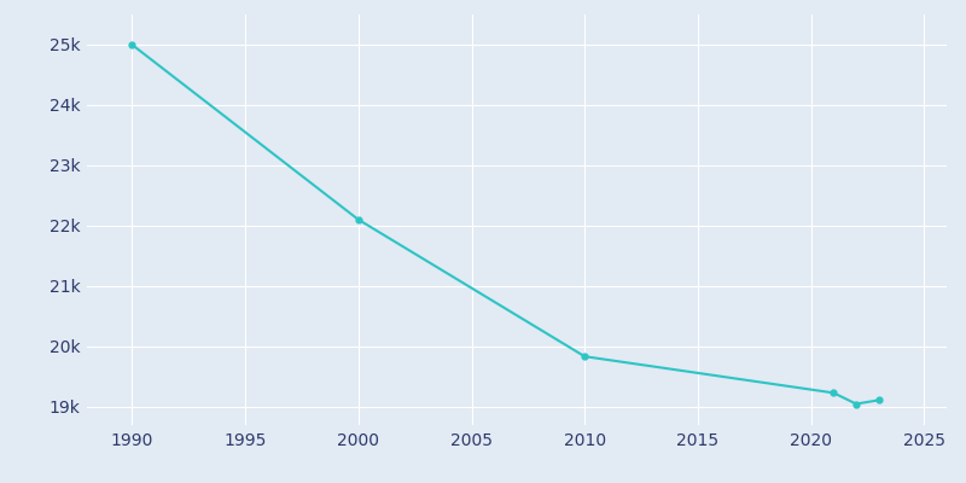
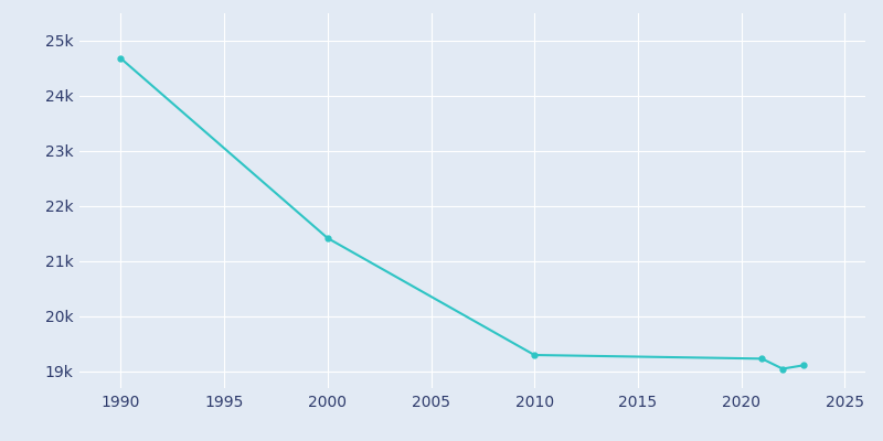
1990: 25.00k -> 24.68k
2000: 22.10k -> 21.42k
2010: 19.84k -> 19.30k
